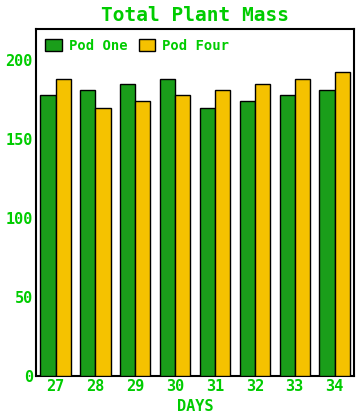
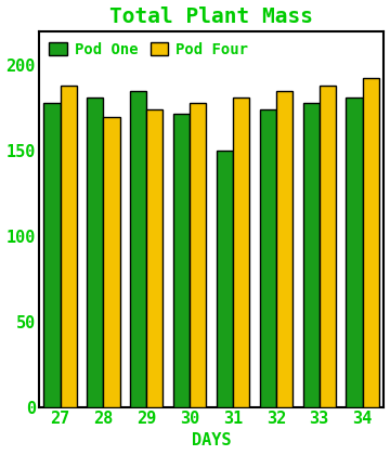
Pod One/30: 188 -> 172
Pod One/31: 170 -> 150
